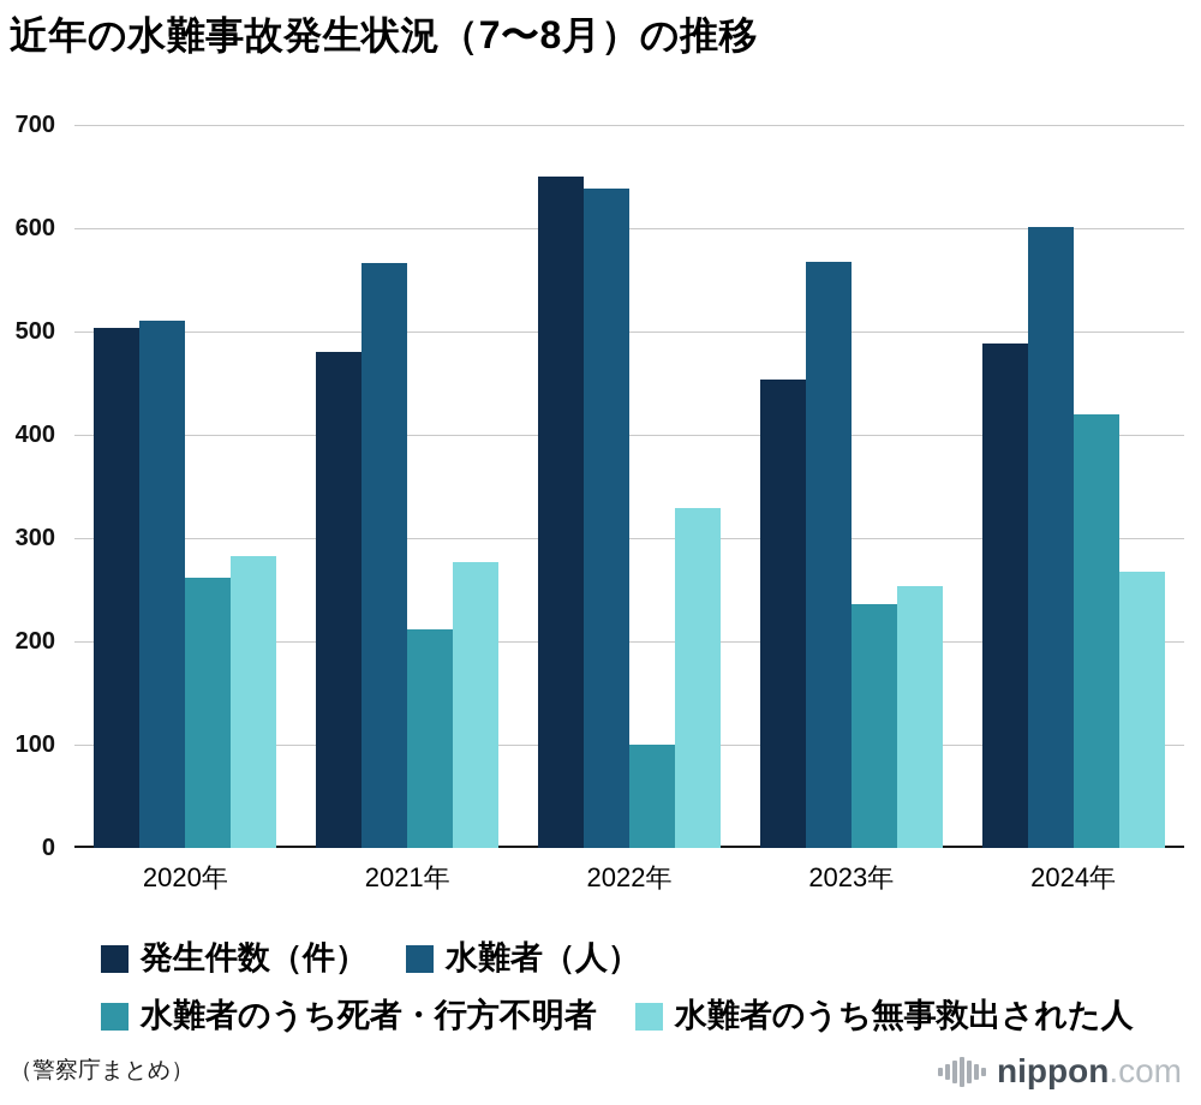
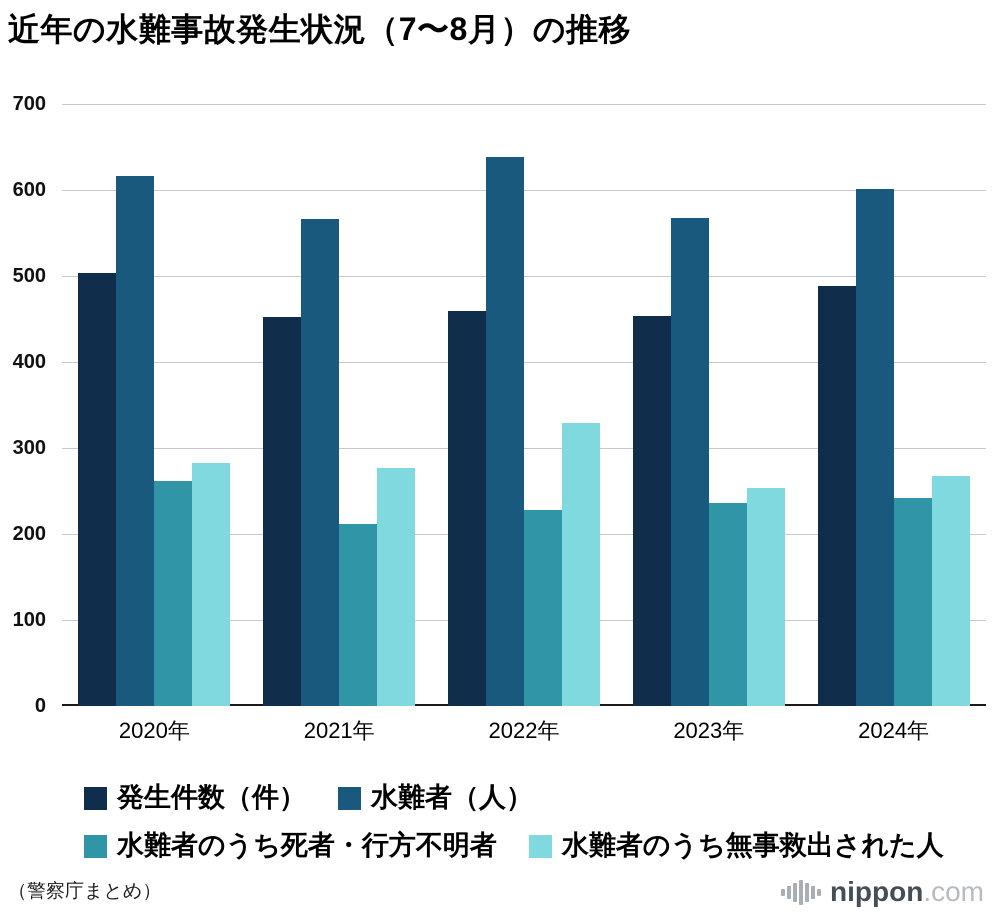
水難者（人）/2020年: 510 -> 620
発生件数（件）/2021年: 480 -> 450
発生件数（件）/2022年: 650 -> 460
水難者のうち死者・行方不明者/2022年: 100 -> 230
水難者のうち死者・行方不明者/2024年: 420 -> 240
